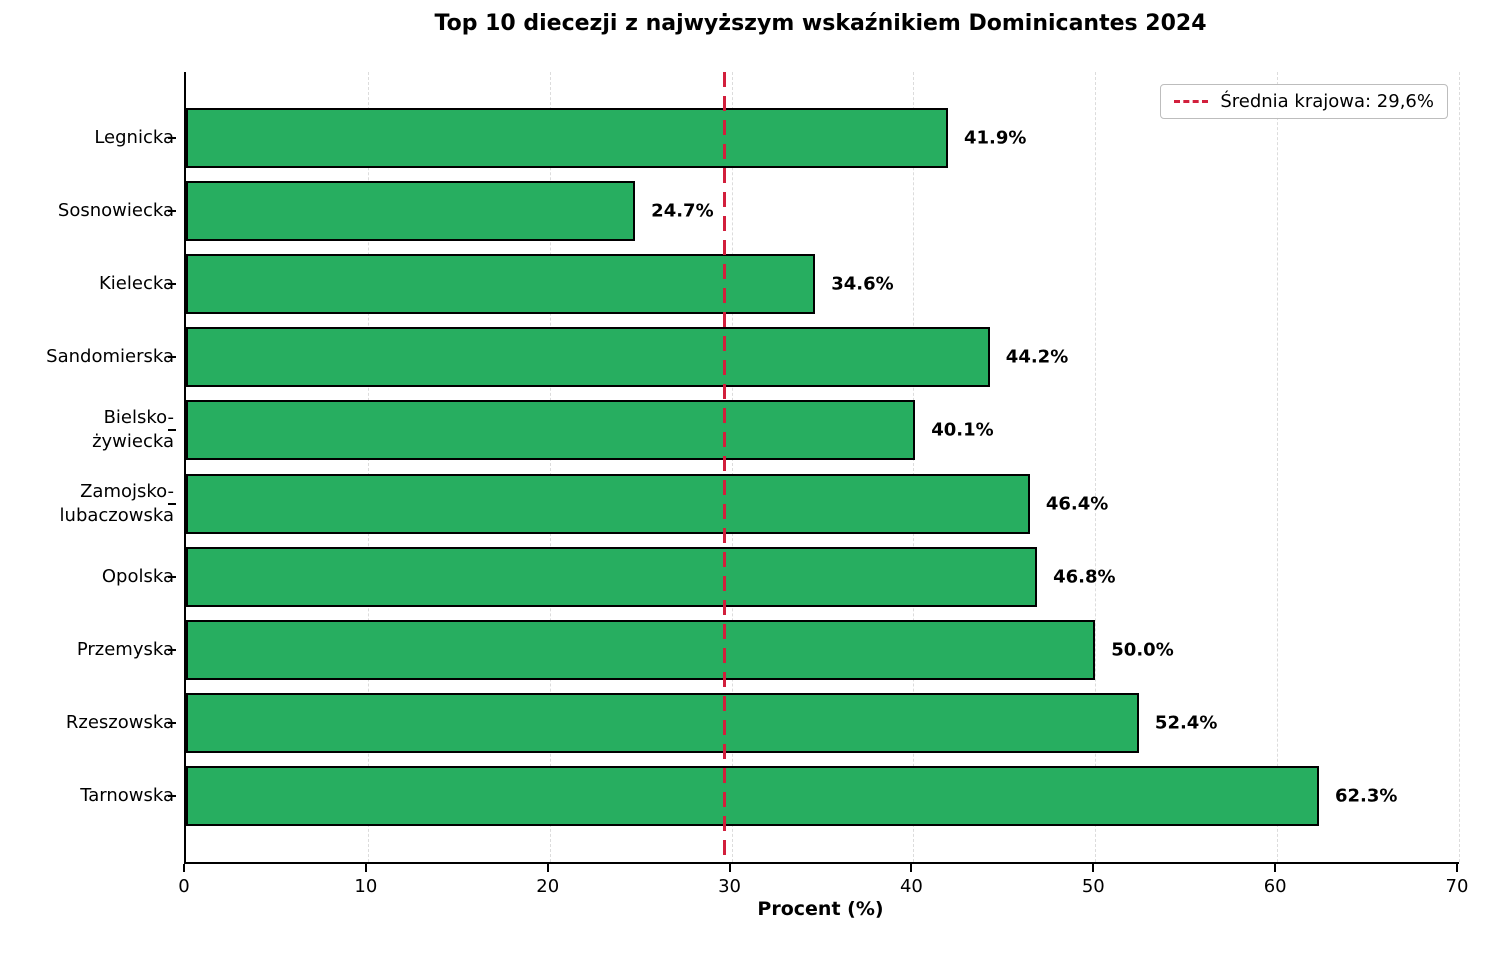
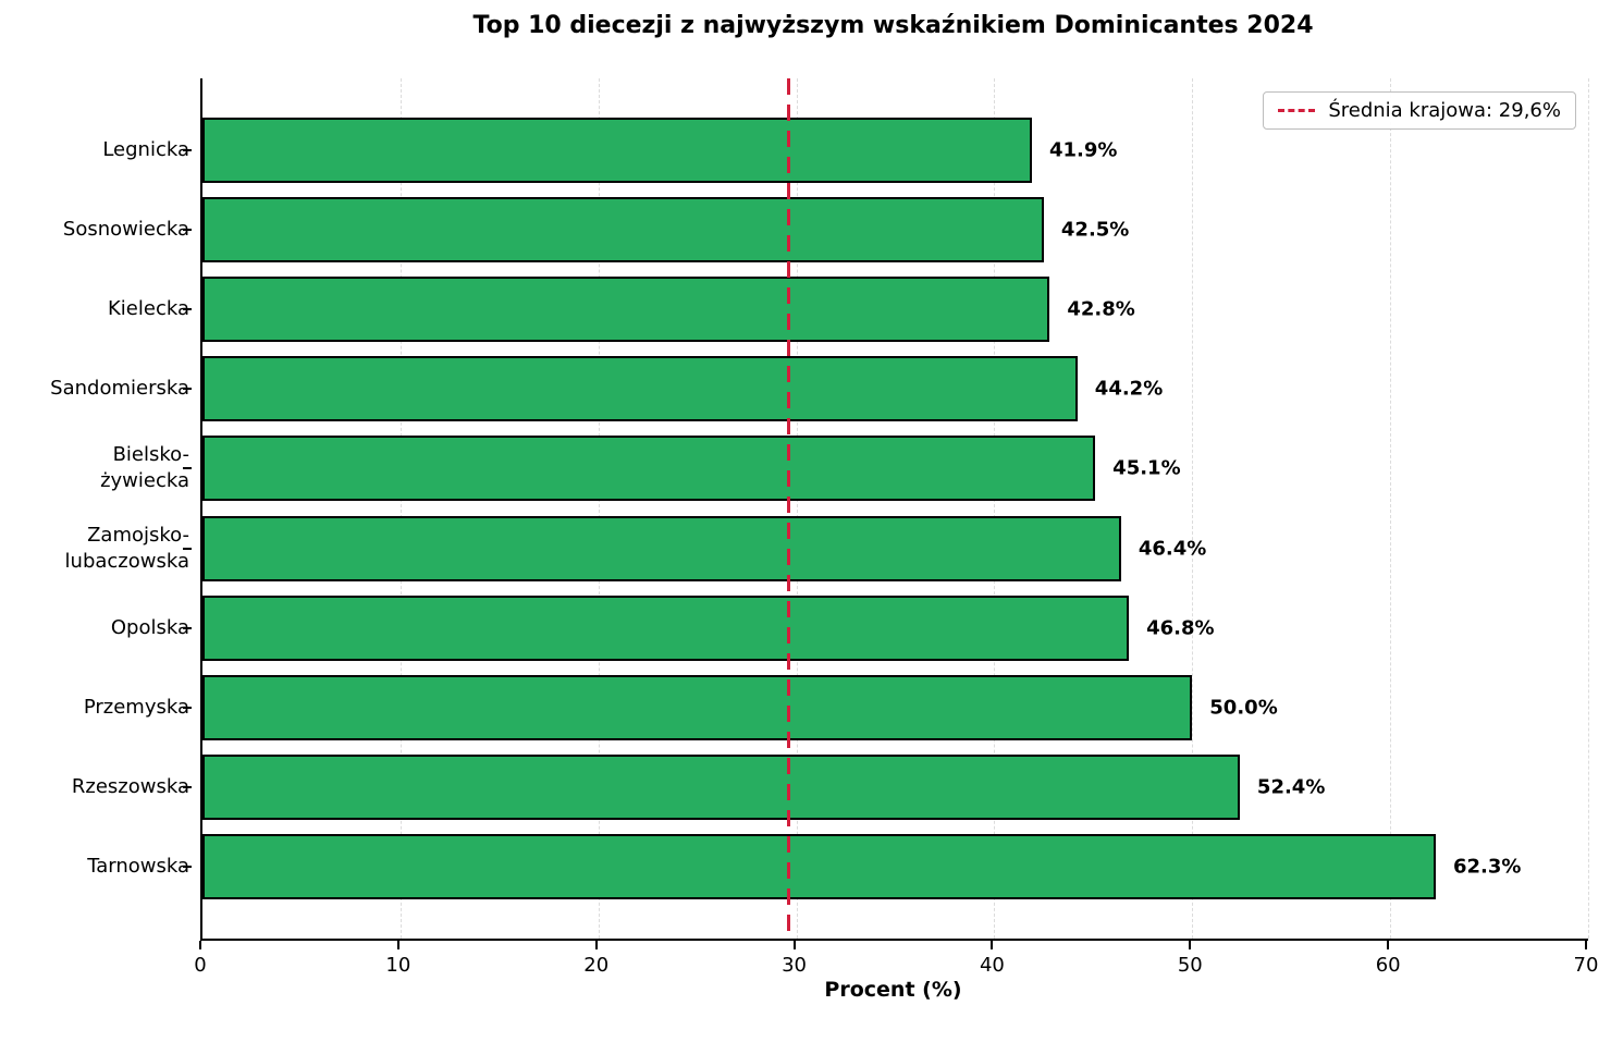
Sosnowiecka: 24.7% -> 42.5%
Kielecka: 34.6% -> 42.8%
Bielsko-żywiecka: 40.1% -> 45.1%
